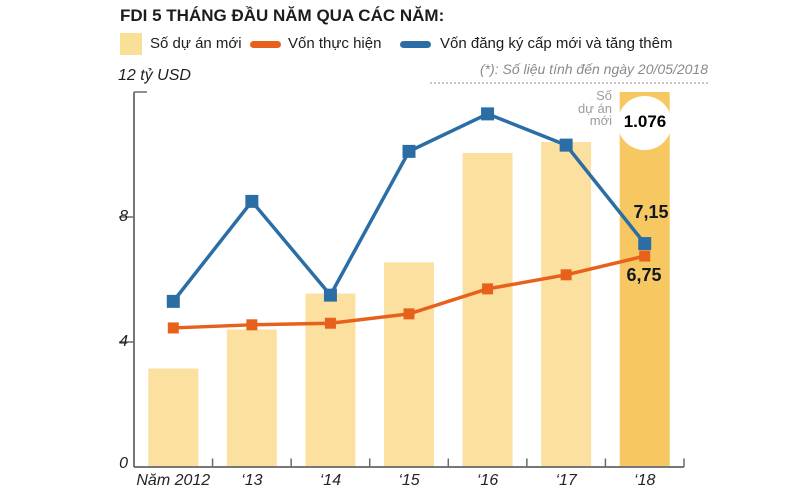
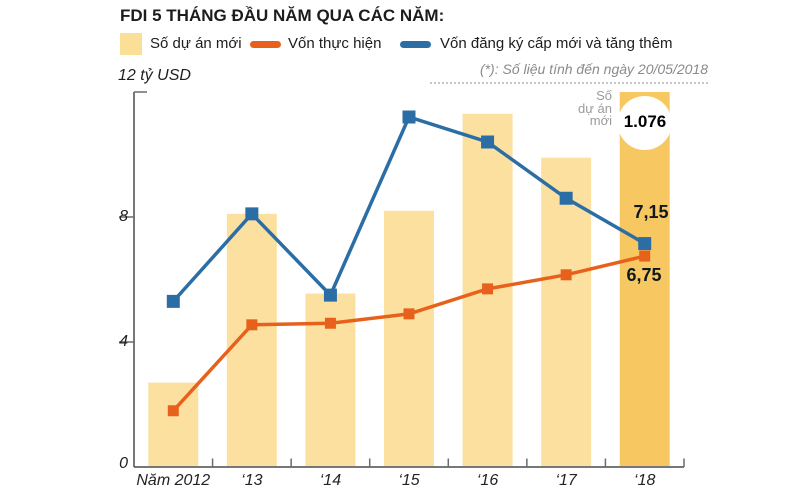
Số dự án mới/Năm 2012: 3.1 -> 2.7
Vốn thực hiện/Năm 2012: 4.5 -> 1.8
Số dự án mới/‘13: 4.4 -> 8.1
Vốn đăng ký cấp mới và tăng thêm/‘13: 8.5 -> 8.1
Số dự án mới/‘15: 6.5 -> 8.2
Vốn đăng ký cấp mới và tăng thêm/‘15: 10.1 -> 11.2
Số dự án mới/‘16: 10.1 -> 11.3
Vốn đăng ký cấp mới và tăng thêm/‘16: 11.3 -> 10.4
Số dự án mới/‘17: 10.4 -> 9.9
Vốn đăng ký cấp mới và tăng thêm/‘17: 10.3 -> 8.6
